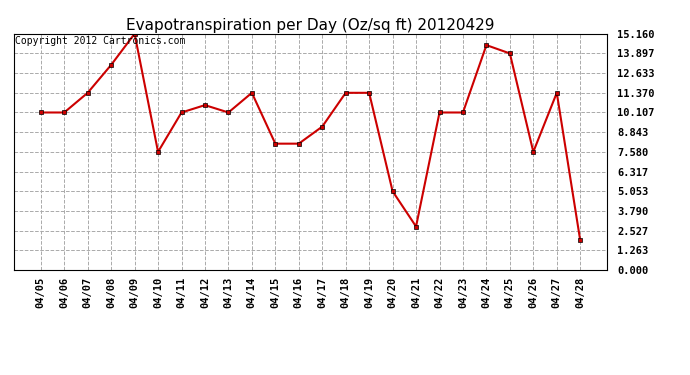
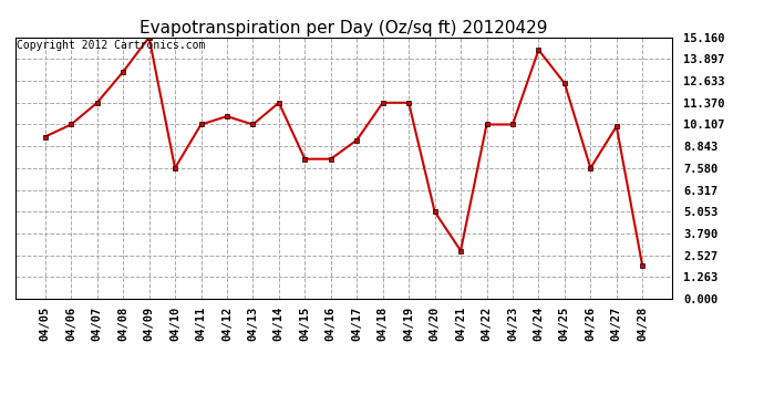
04/05: 10.1 -> 9.4
04/25: 13.9 -> 12.5
04/27: 11.4 -> 10.0
